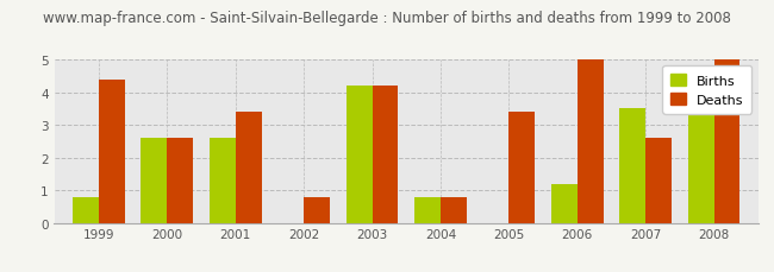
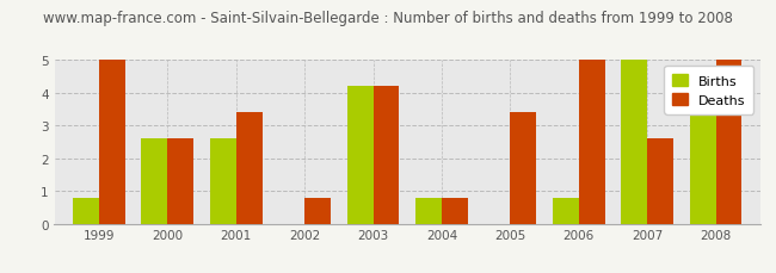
Deaths/1999: 4.4 -> 5.0
Births/2006: 1.2 -> 0.8
Births/2007: 3.5 -> 5.0
